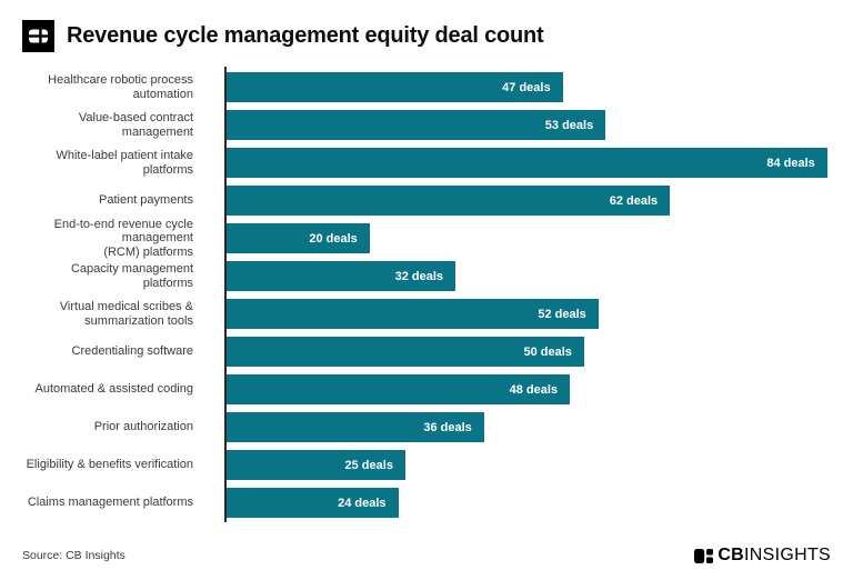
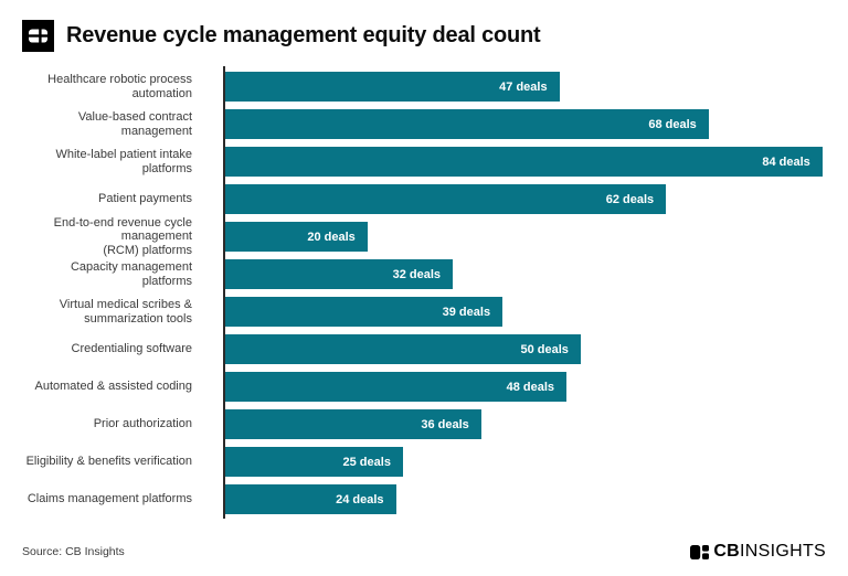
Value-based contract management: 53 -> 68
Virtual medical scribes & summarization tools: 52 -> 39
